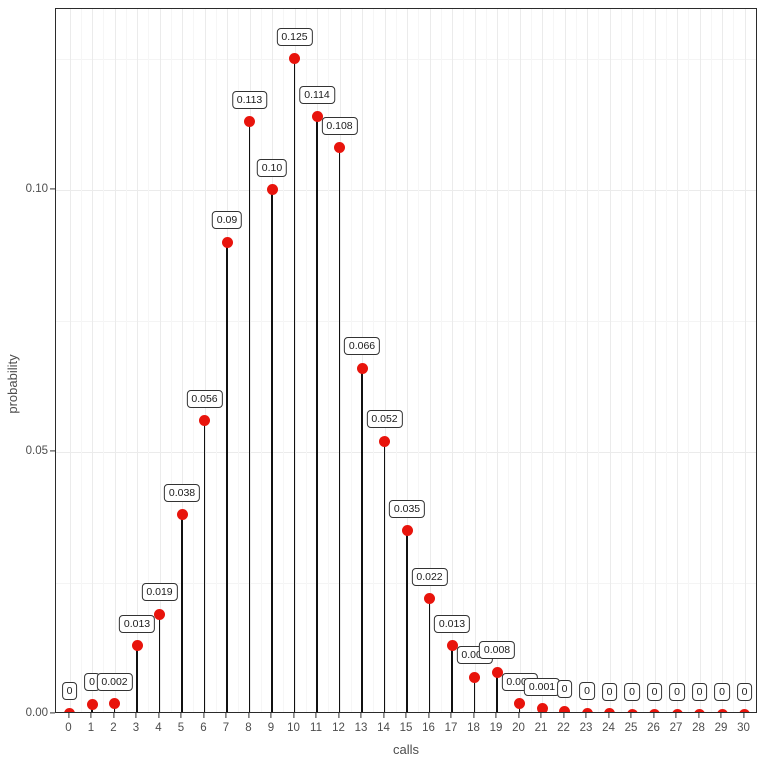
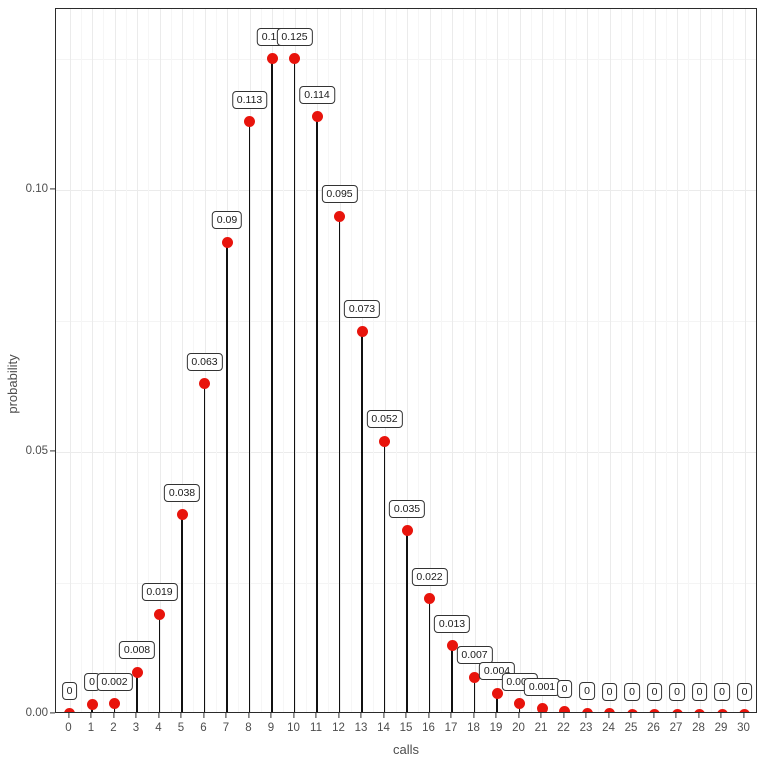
3: 0.013 -> 0.008
6: 0.056 -> 0.063
9: 0.10 -> 0.12
12: 0.108 -> 0.095
13: 0.066 -> 0.073
19: 0.008 -> 0.004
